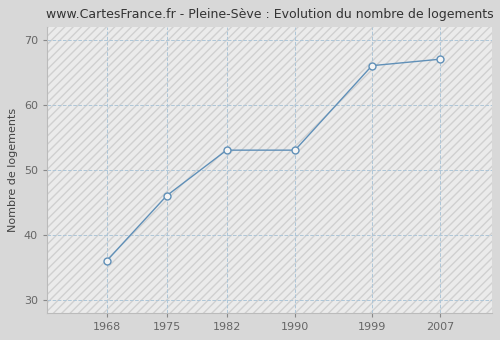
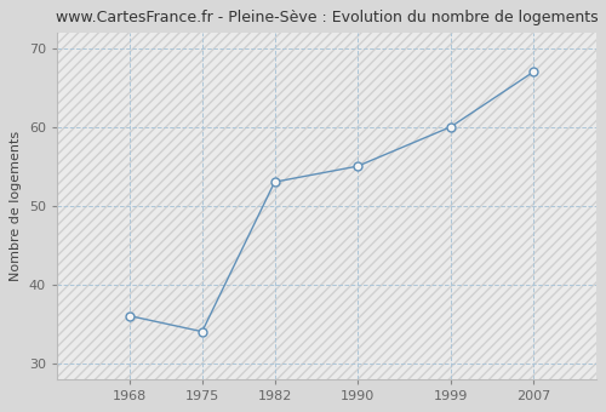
1975: 46 -> 34
1990: 53 -> 55
1999: 66 -> 60
